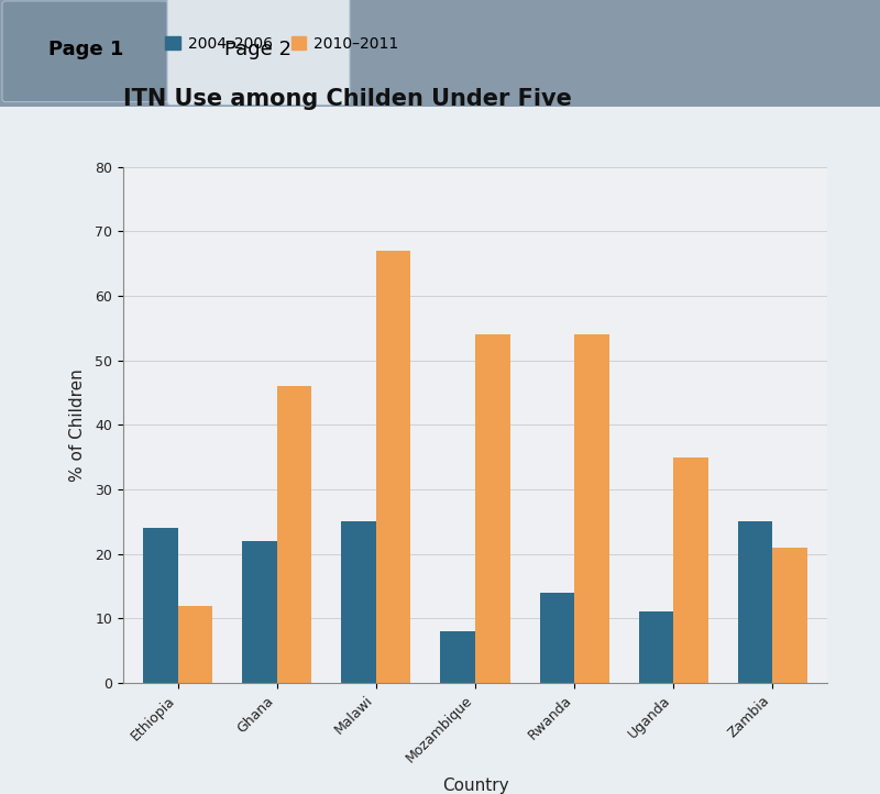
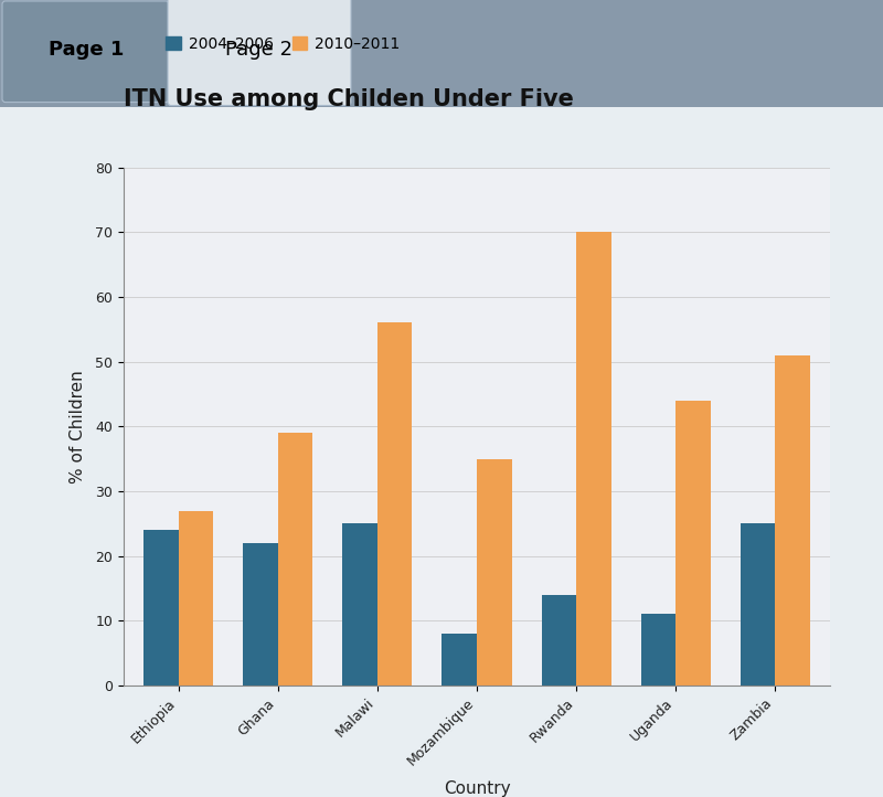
2010–2011/Ethiopia: 12 -> 27
2010–2011/Ghana: 46 -> 39
2010–2011/Malawi: 67 -> 56
2010–2011/Mozambique: 54 -> 35
2010–2011/Rwanda: 54 -> 70
2010–2011/Uganda: 35 -> 44
2010–2011/Zambia: 21 -> 51
